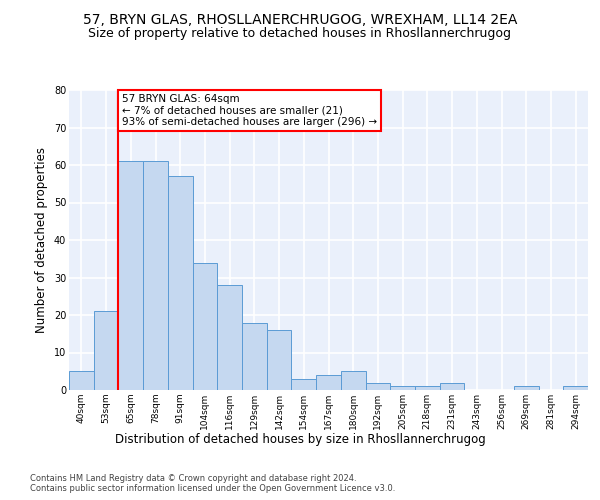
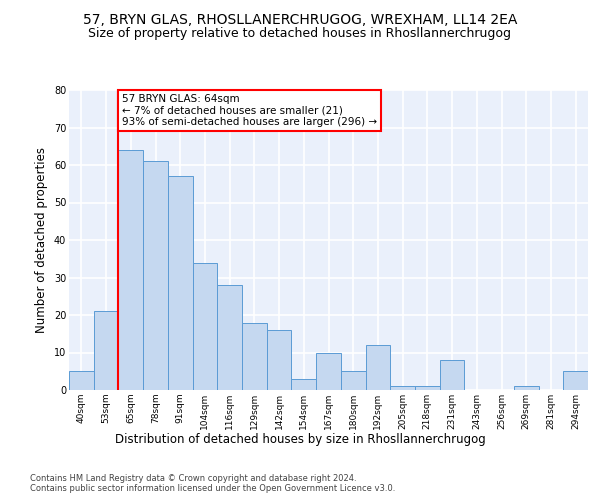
65sqm: 61 -> 64
167sqm: 4 -> 10
192sqm: 2 -> 12
231sqm: 2 -> 8
294sqm: 1 -> 5
